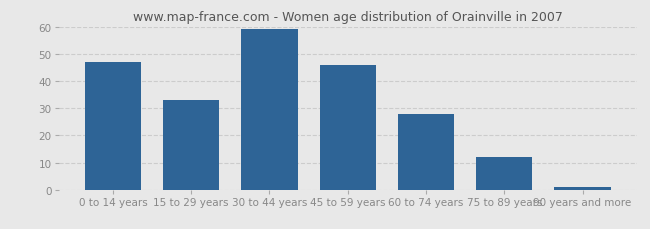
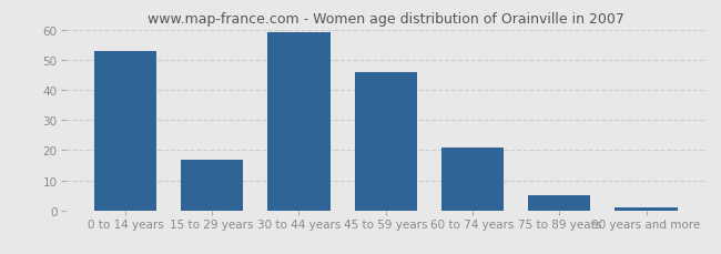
0 to 14 years: 47 -> 53
15 to 29 years: 33 -> 17
60 to 74 years: 28 -> 21
75 to 89 years: 12 -> 5
